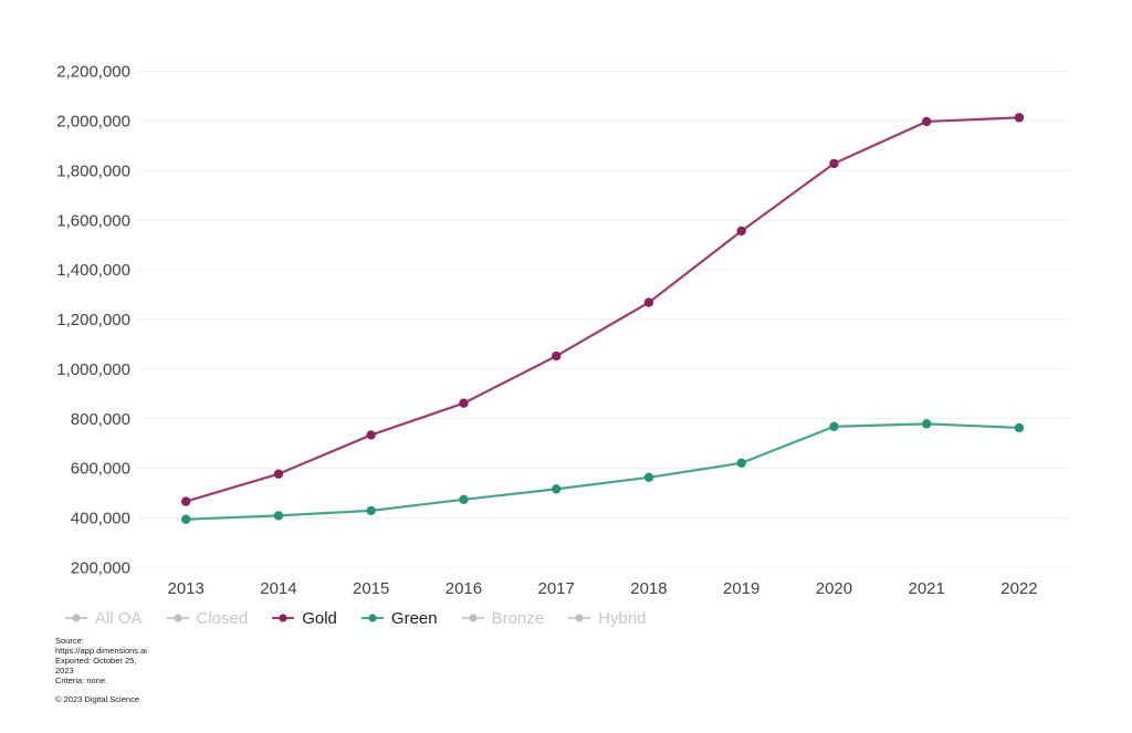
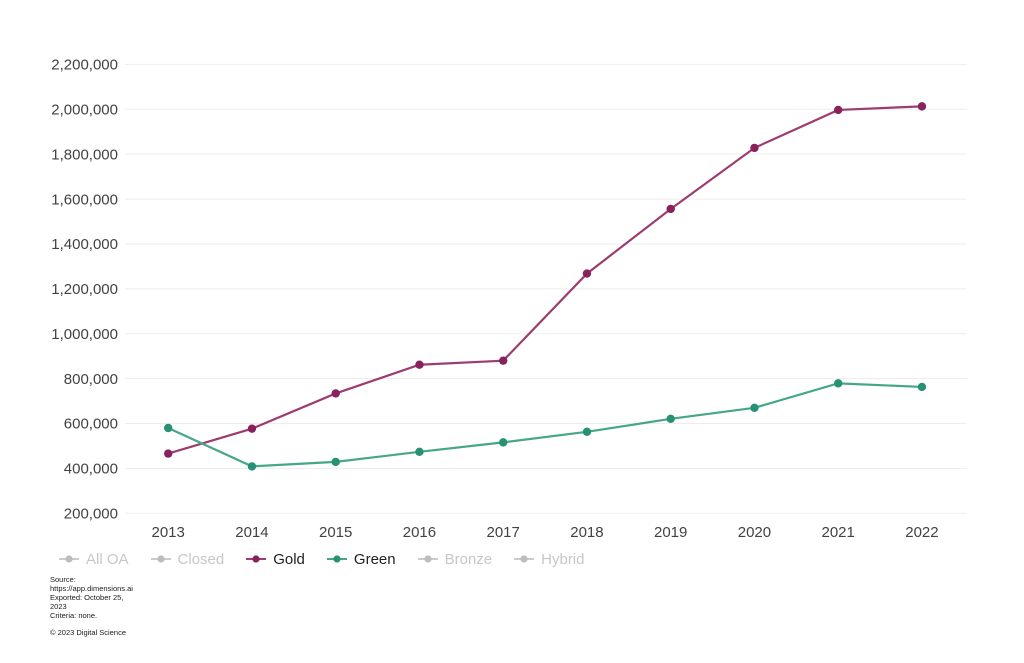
Green/2013: 390000 -> 580000
Gold/2017: 1050000 -> 880000
Green/2020: 770000 -> 670000
